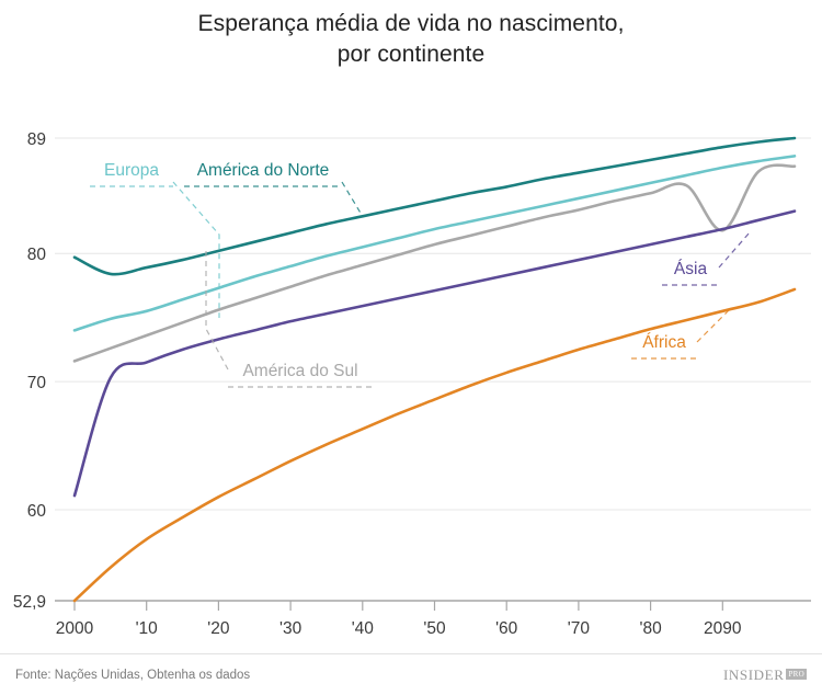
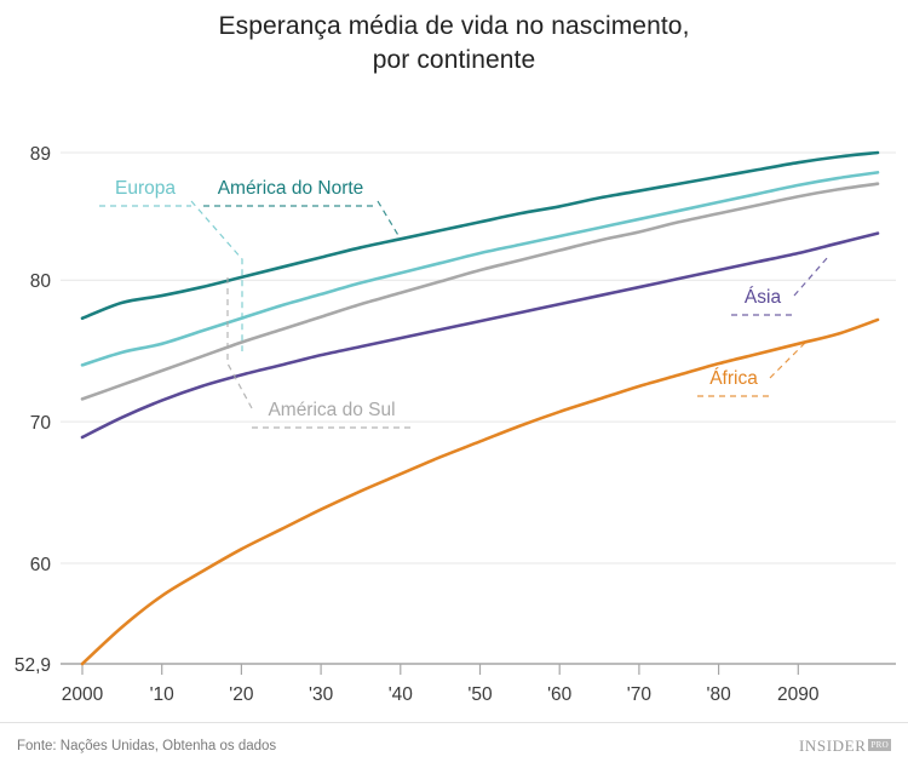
América do Norte/2000: 79.7 -> 77.3
Ásia/2000: 61.1 -> 68.9
América do Sul/2090: 81.8 -> 85.9
